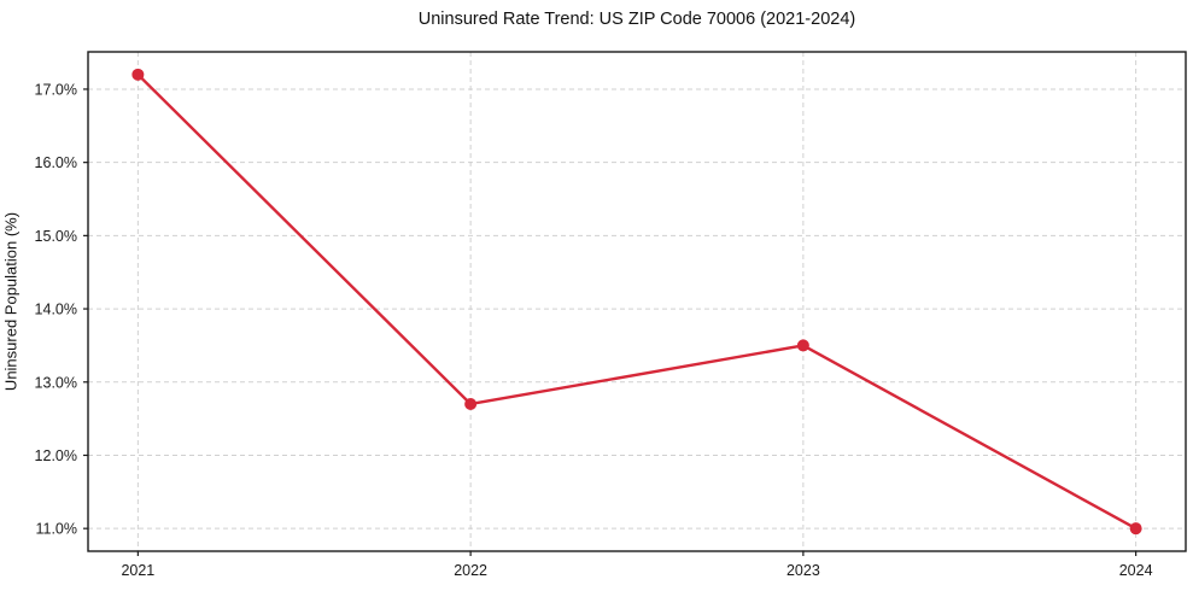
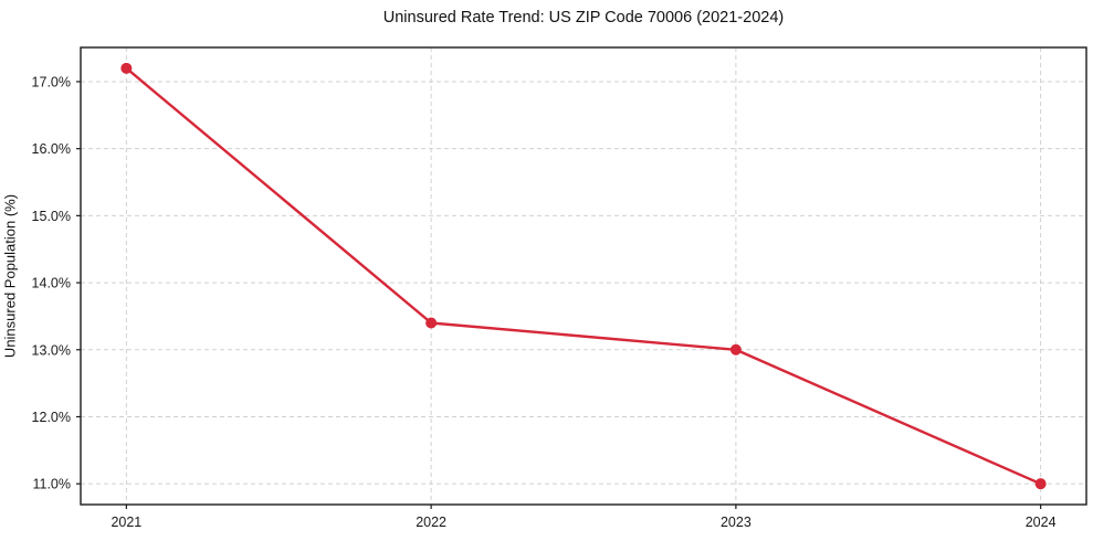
2022: 12.7% -> 13.4%
2023: 13.5% -> 13.0%
